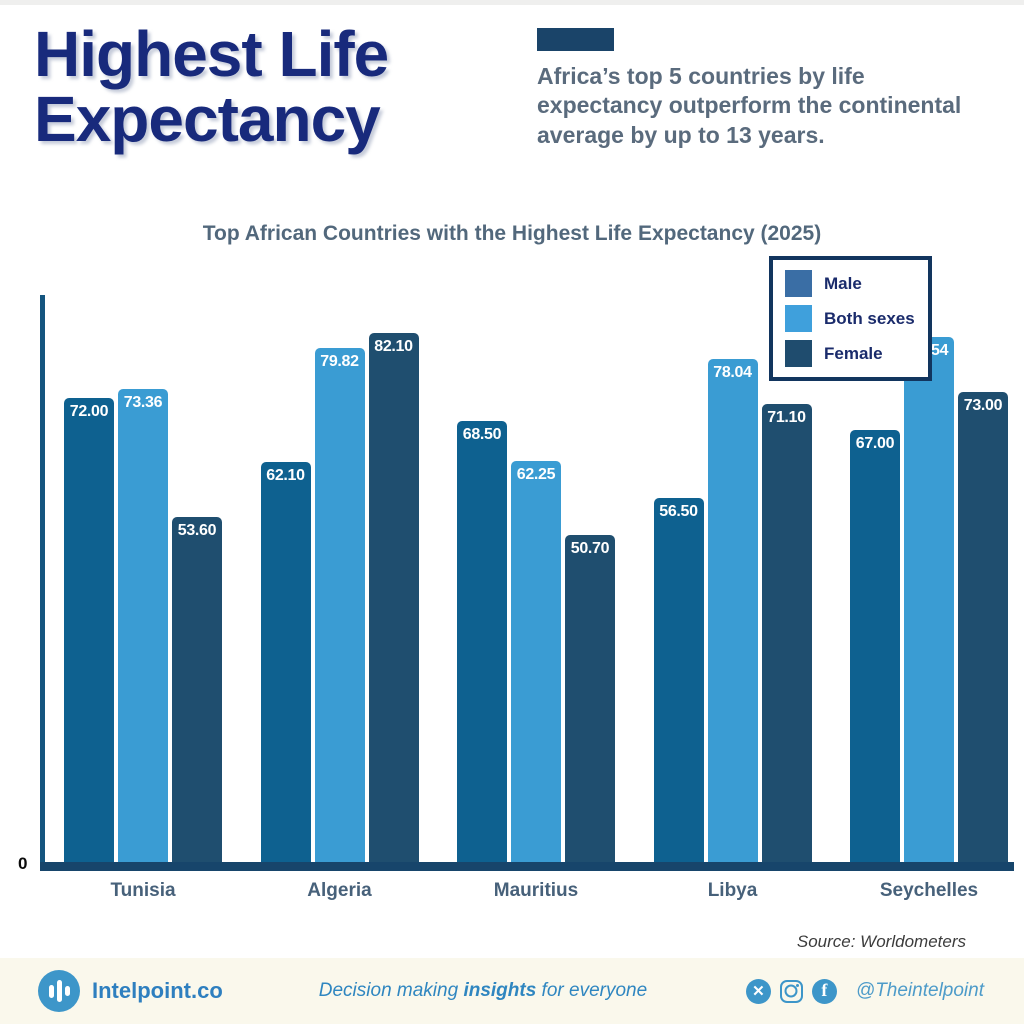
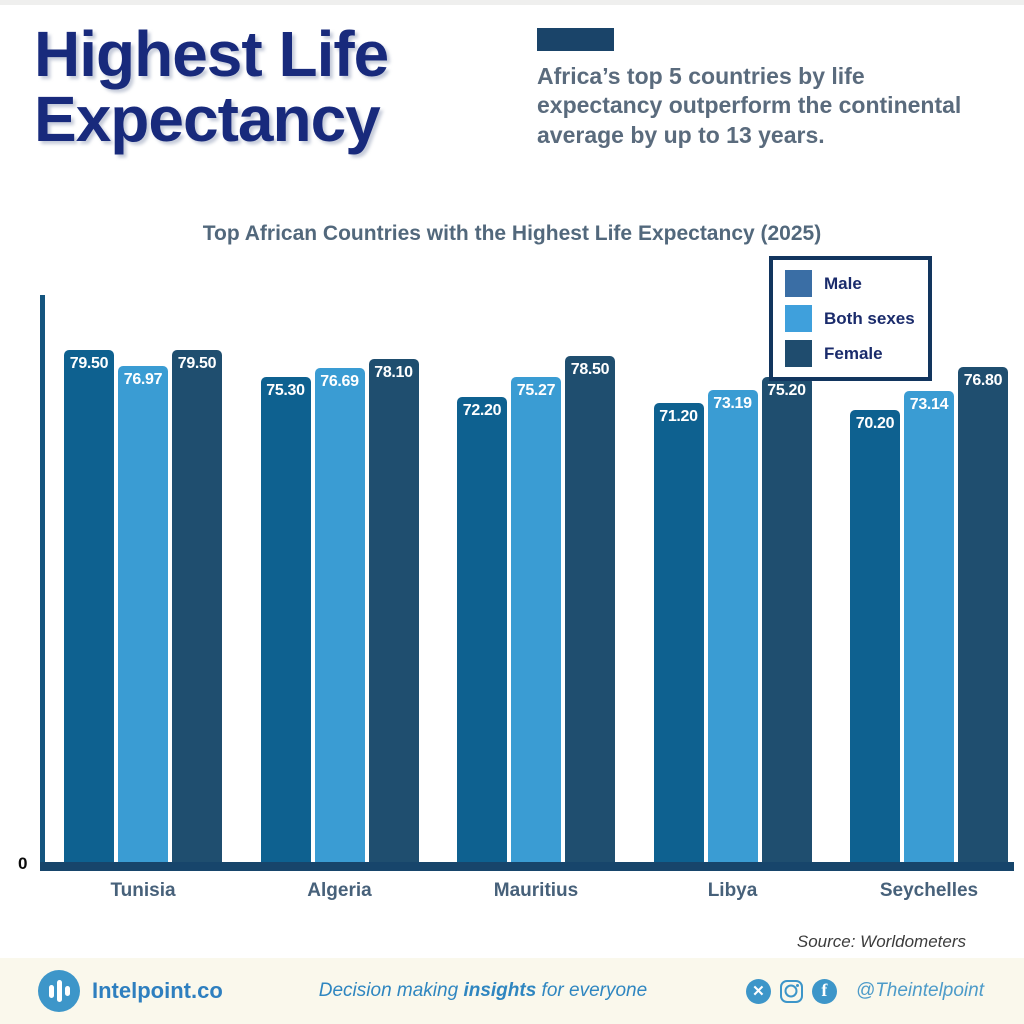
Male/Tunisia: 72.00 -> 79.50
Both sexes/Tunisia: 73.36 -> 76.97
Female/Tunisia: 53.60 -> 79.50
Male/Algeria: 62.10 -> 75.30
Both sexes/Algeria: 79.82 -> 76.69
Female/Algeria: 82.10 -> 78.10
Male/Mauritius: 68.50 -> 72.20
Both sexes/Mauritius: 62.25 -> 75.27
Female/Mauritius: 50.70 -> 78.50
Male/Libya: 56.50 -> 71.20
Both sexes/Libya: 78.04 -> 73.19
Female/Libya: 71.10 -> 75.20
Male/Seychelles: 67.00 -> 70.20
Both sexes/Seychelles: 81.54 -> 73.14
Female/Seychelles: 73.00 -> 76.80
